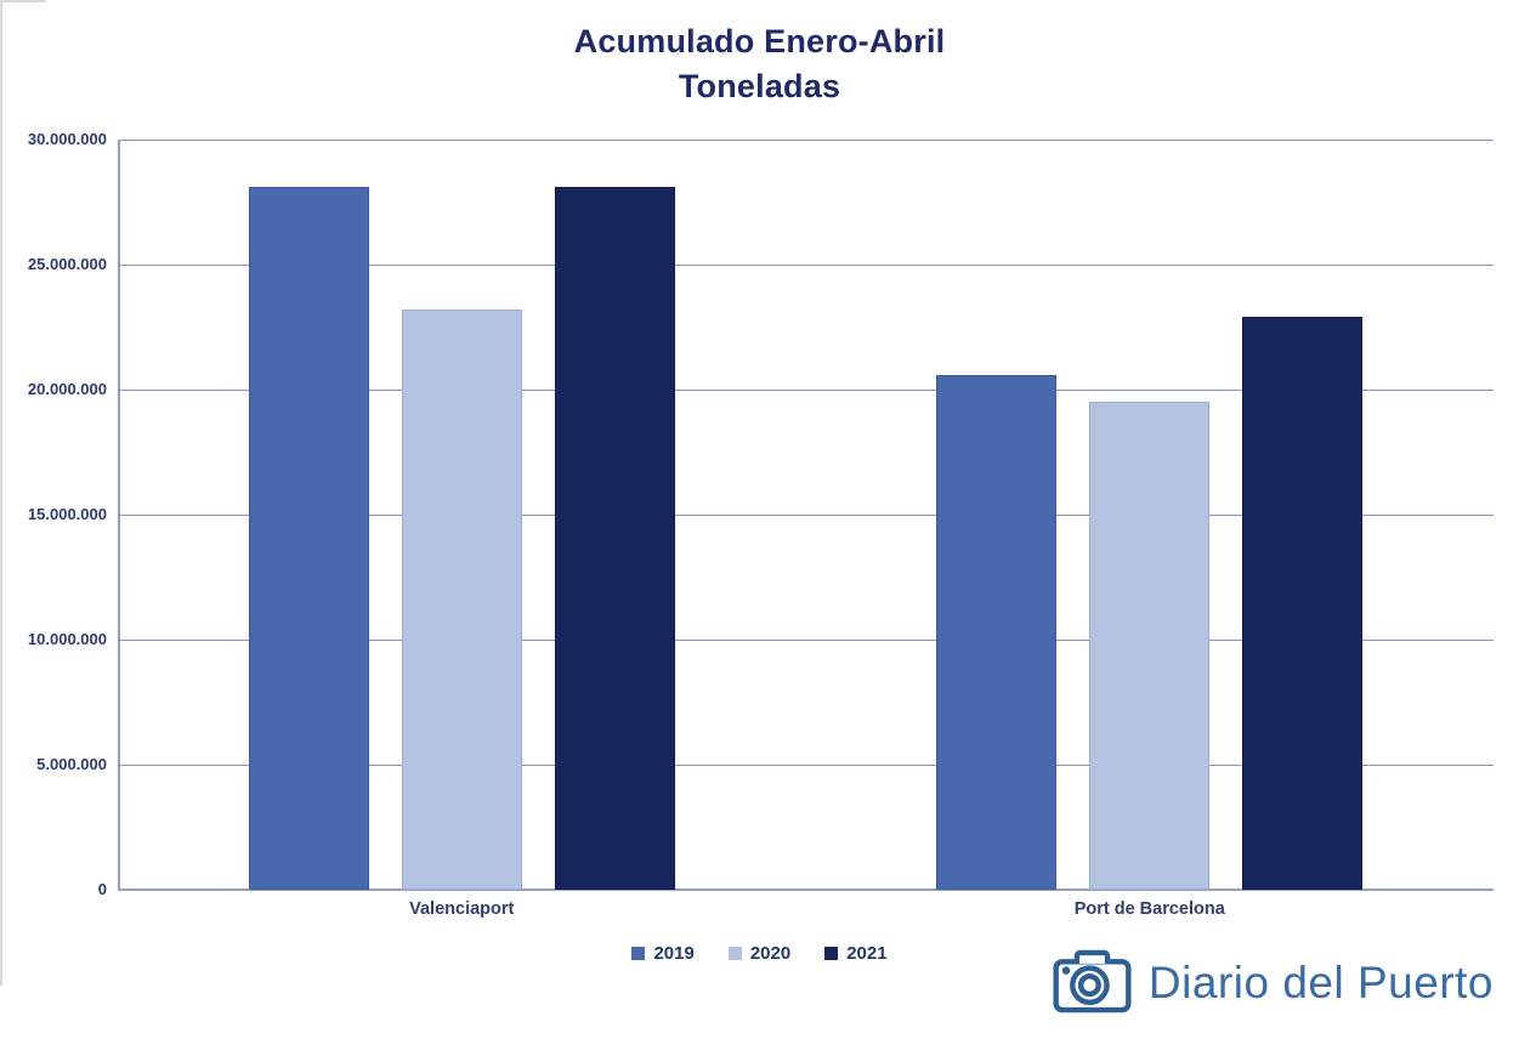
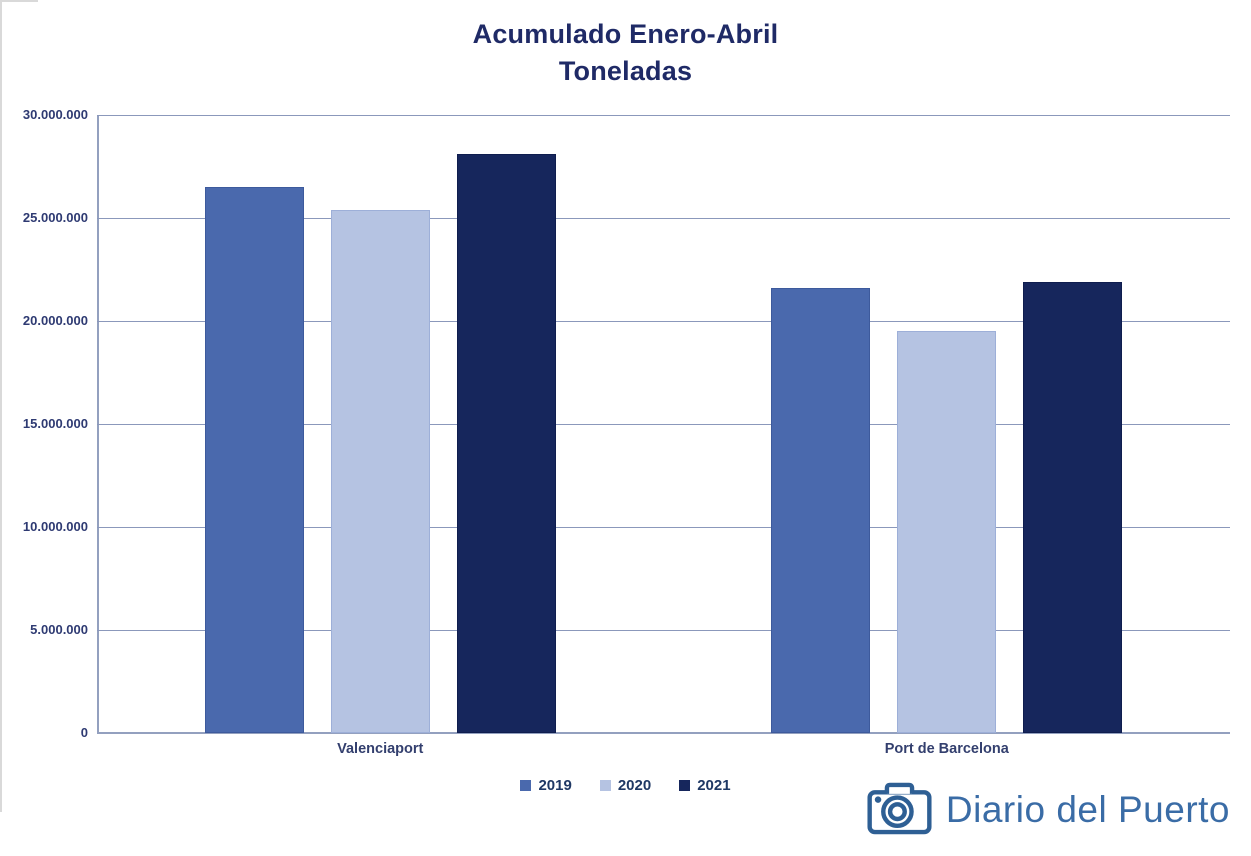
2019/Valenciaport: 28100000 -> 26500000
2020/Valenciaport: 23200000 -> 25400000
2019/Port de Barcelona: 20600000 -> 21600000
2021/Port de Barcelona: 22900000 -> 21900000
